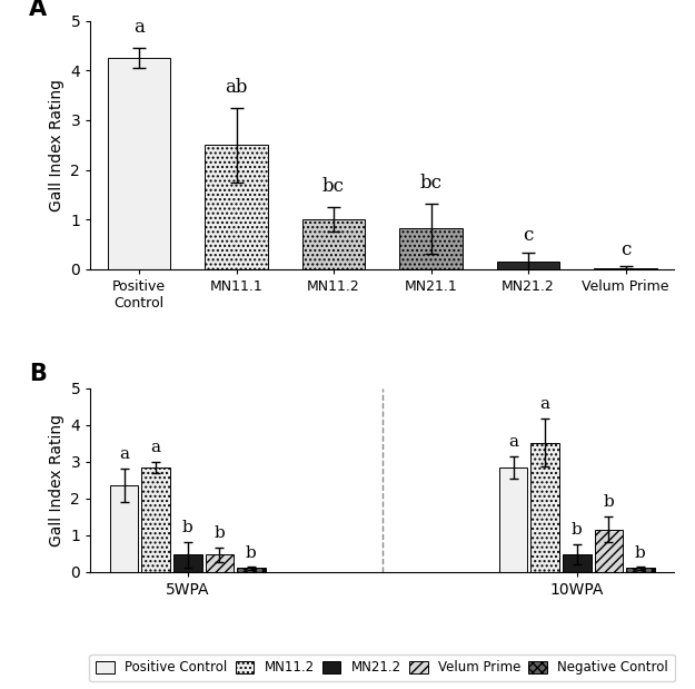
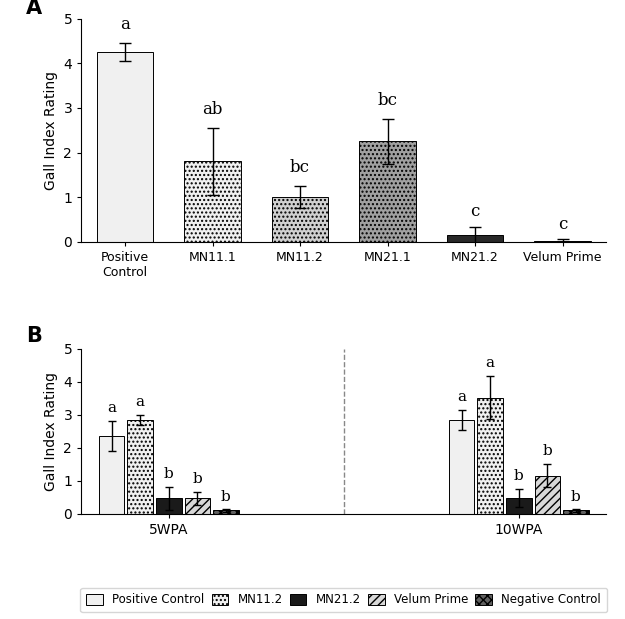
MN11.1: 2.50 -> 1.80
MN21.1: 0.82 -> 2.25
